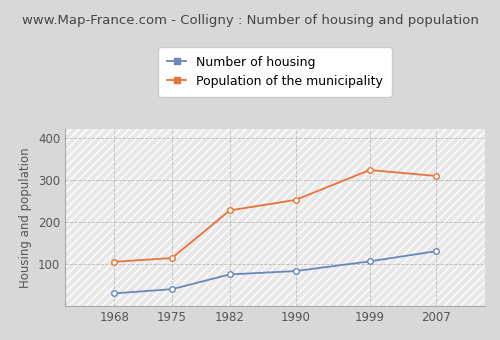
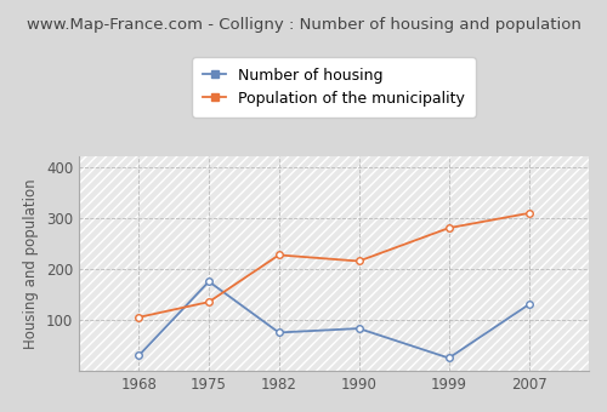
Number of housing/1975: 40 -> 175
Population of the municipality/1975: 114 -> 135
Population of the municipality/1990: 252 -> 215
Number of housing/1999: 106 -> 25
Population of the municipality/1999: 323 -> 280
